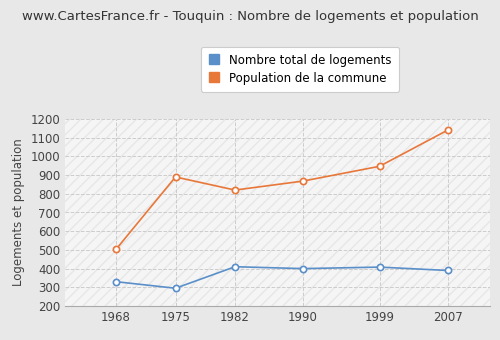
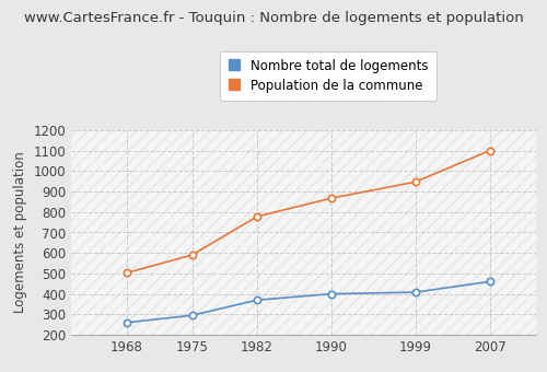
Nombre total de logements/1968: 330 -> 260
Population de la commune/1975: 890 -> 590
Nombre total de logements/1982: 410 -> 370
Population de la commune/1982: 820 -> 780
Nombre total de logements/2007: 390 -> 460
Population de la commune/2007: 1140 -> 1100
